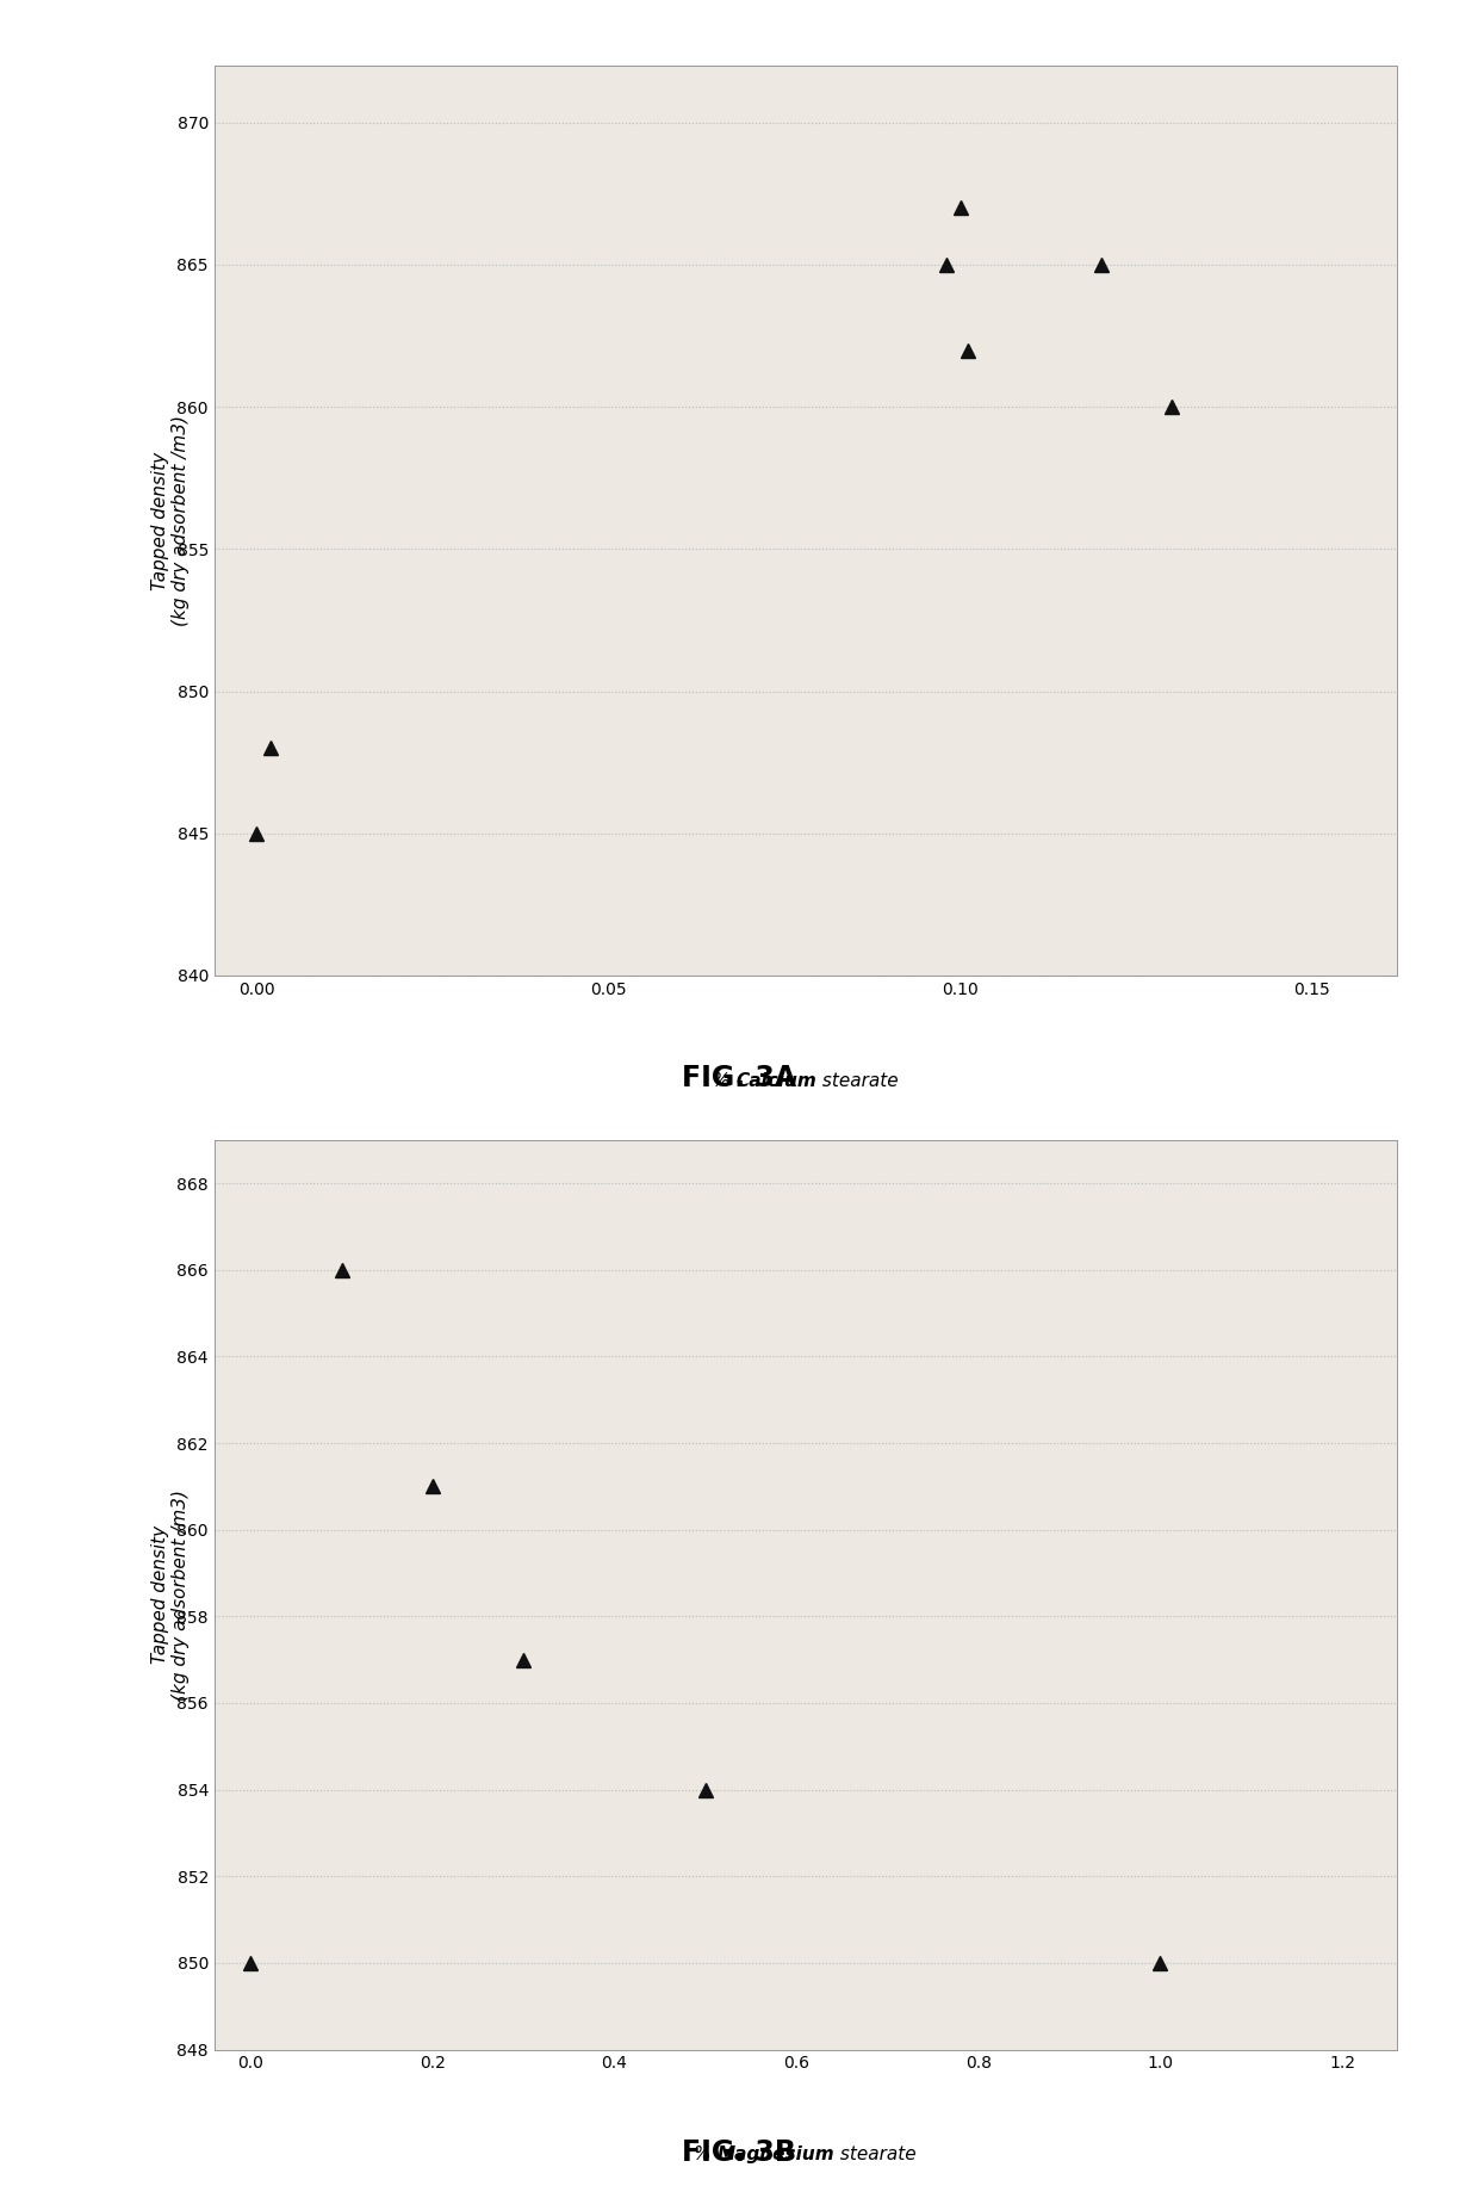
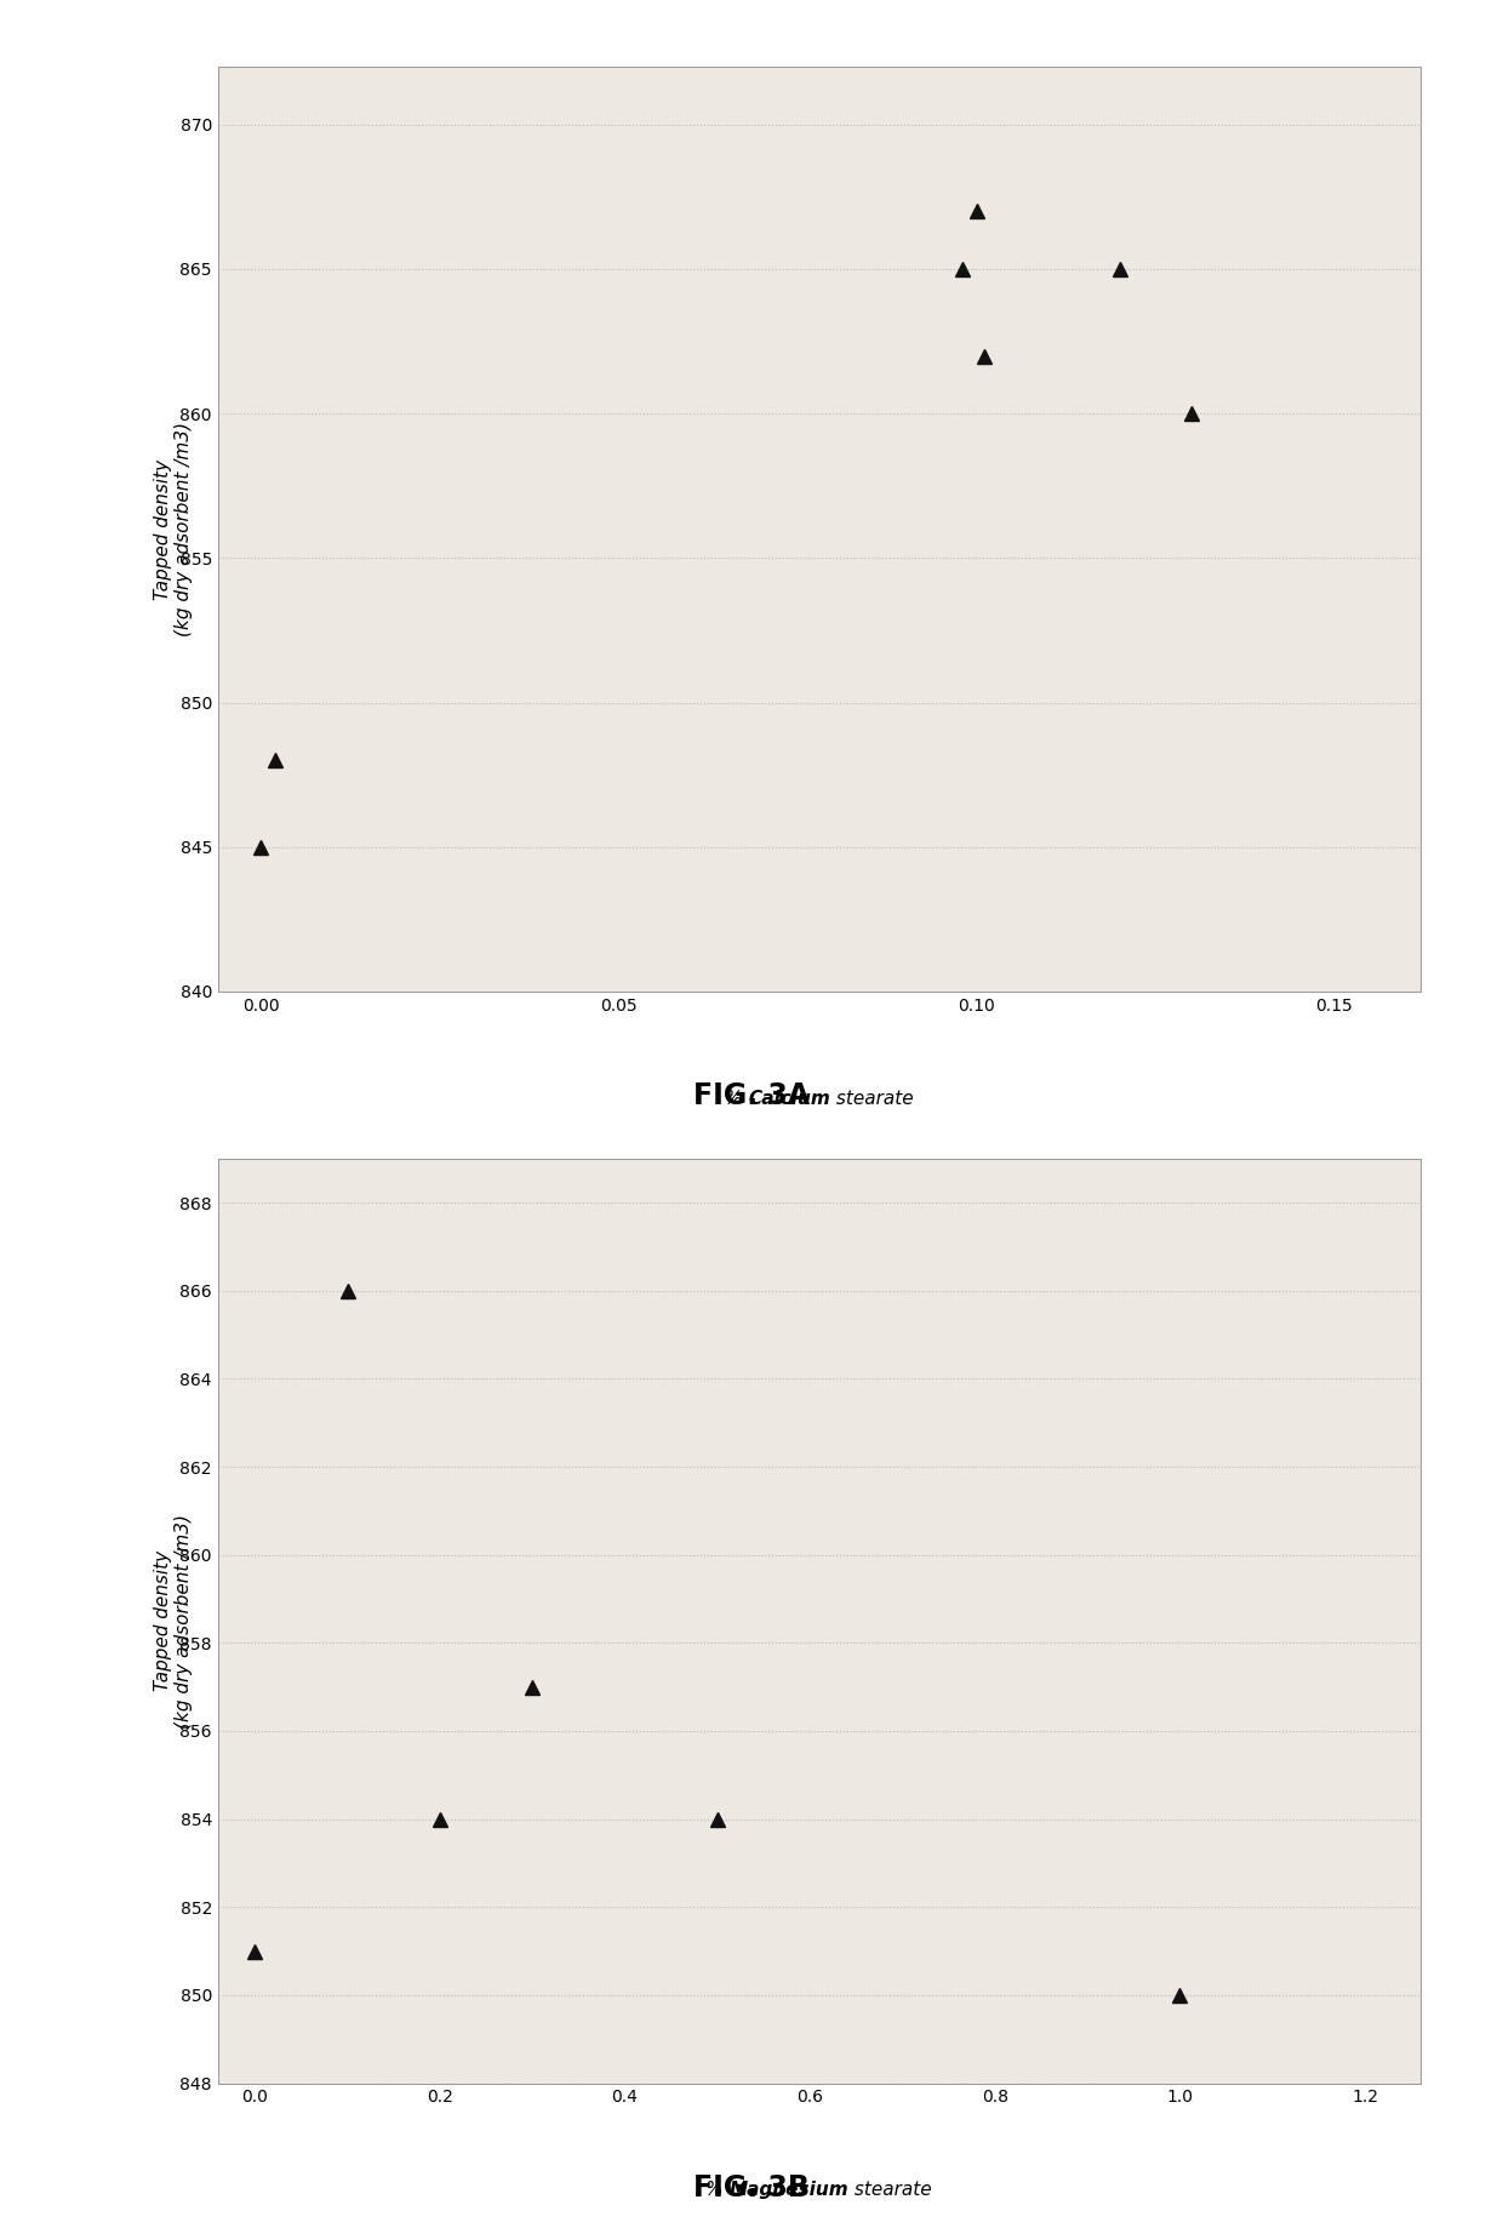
0.0: 850 -> 851
0.2: 861 -> 854
